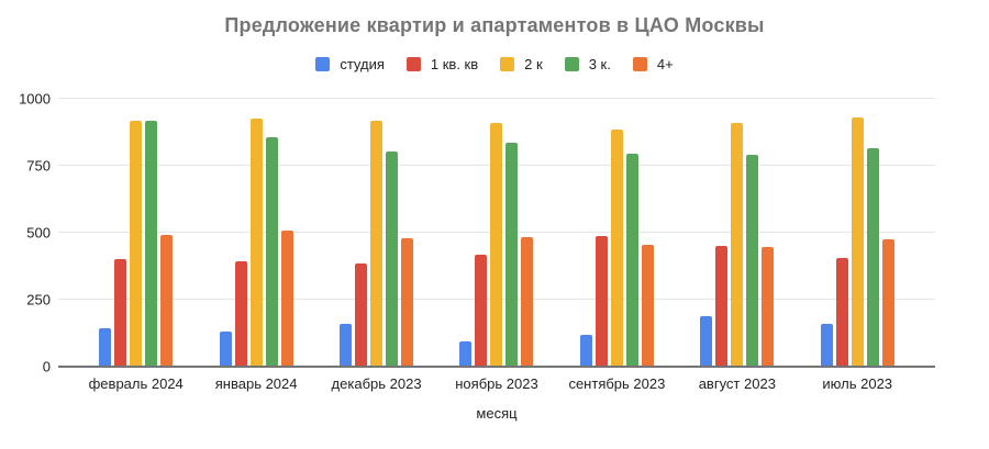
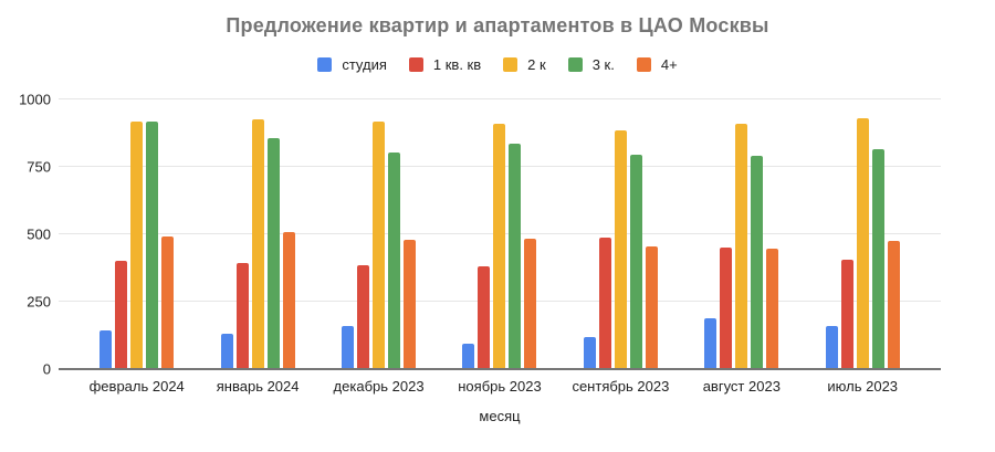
1 кв. кв/ноябрь 2023: 420 -> 380
